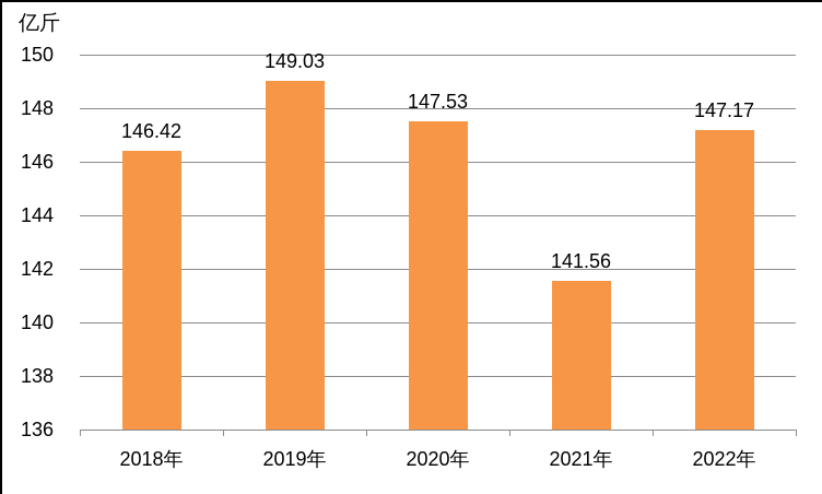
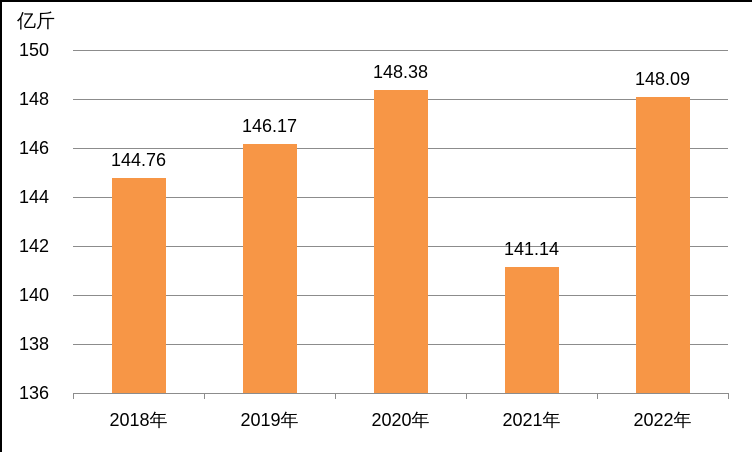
2018年: 146.42 -> 144.76
2019年: 149.03 -> 146.17
2020年: 147.53 -> 148.38
2021年: 141.56 -> 141.14
2022年: 147.17 -> 148.09
